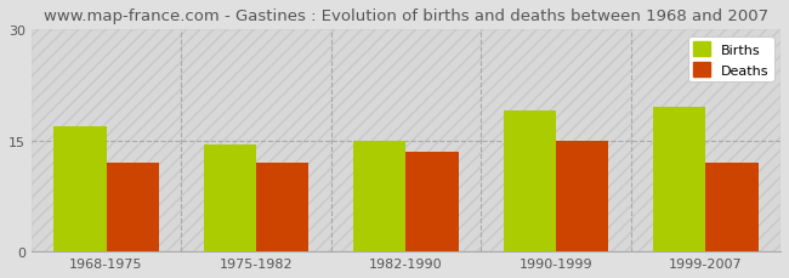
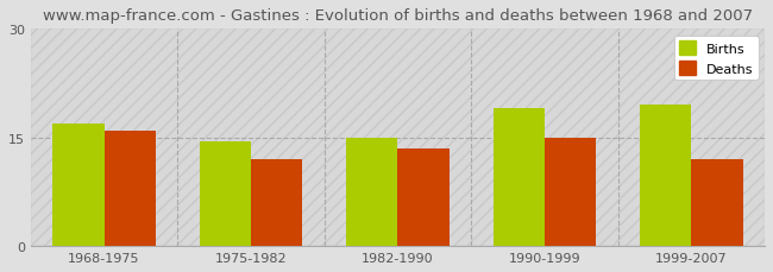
Deaths/1968-1975: 12.0 -> 16.0
